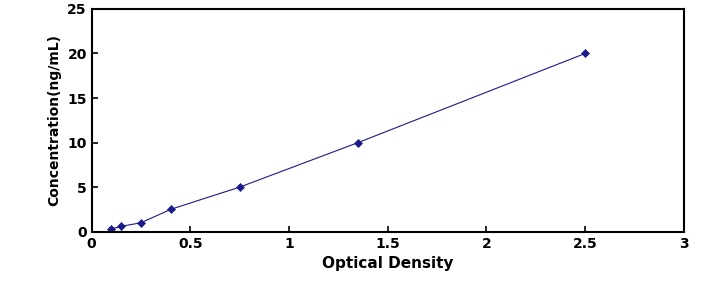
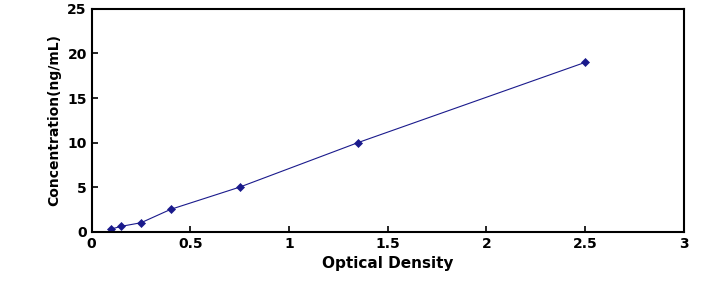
2.5: 20.0 -> 19.0
